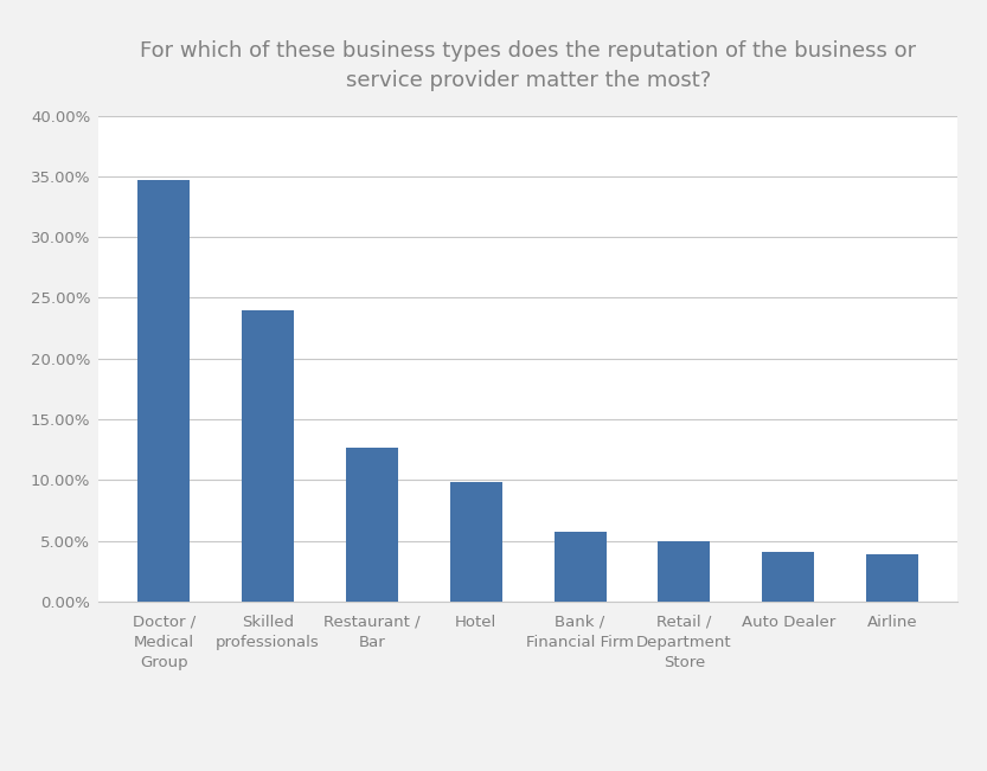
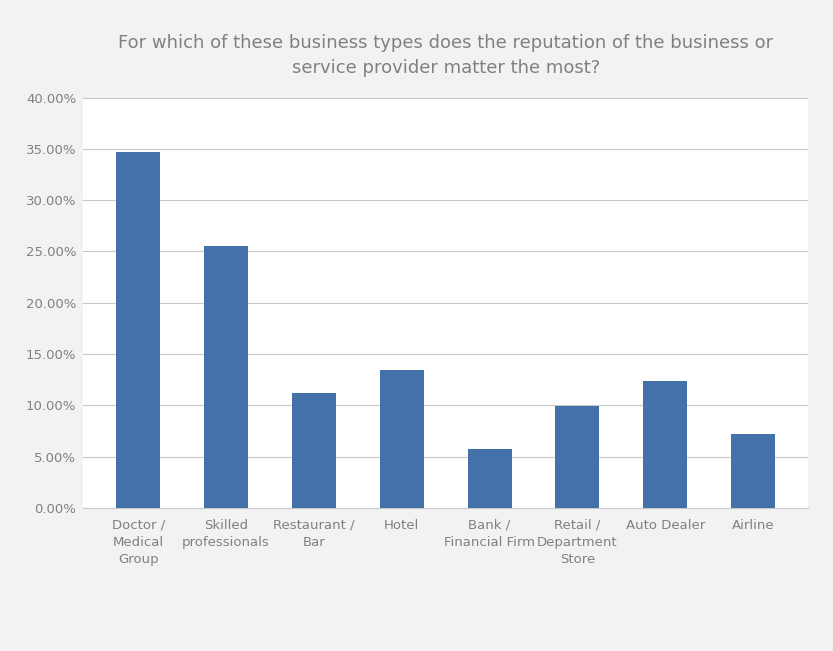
Skilled professionals: 24.0% -> 25.5%
Restaurant / Bar: 12.7% -> 11.2%
Hotel: 9.8% -> 13.4%
Retail / Department Store: 5.0% -> 9.9%
Auto Dealer: 4.1% -> 12.4%
Airline: 3.9% -> 7.2%
